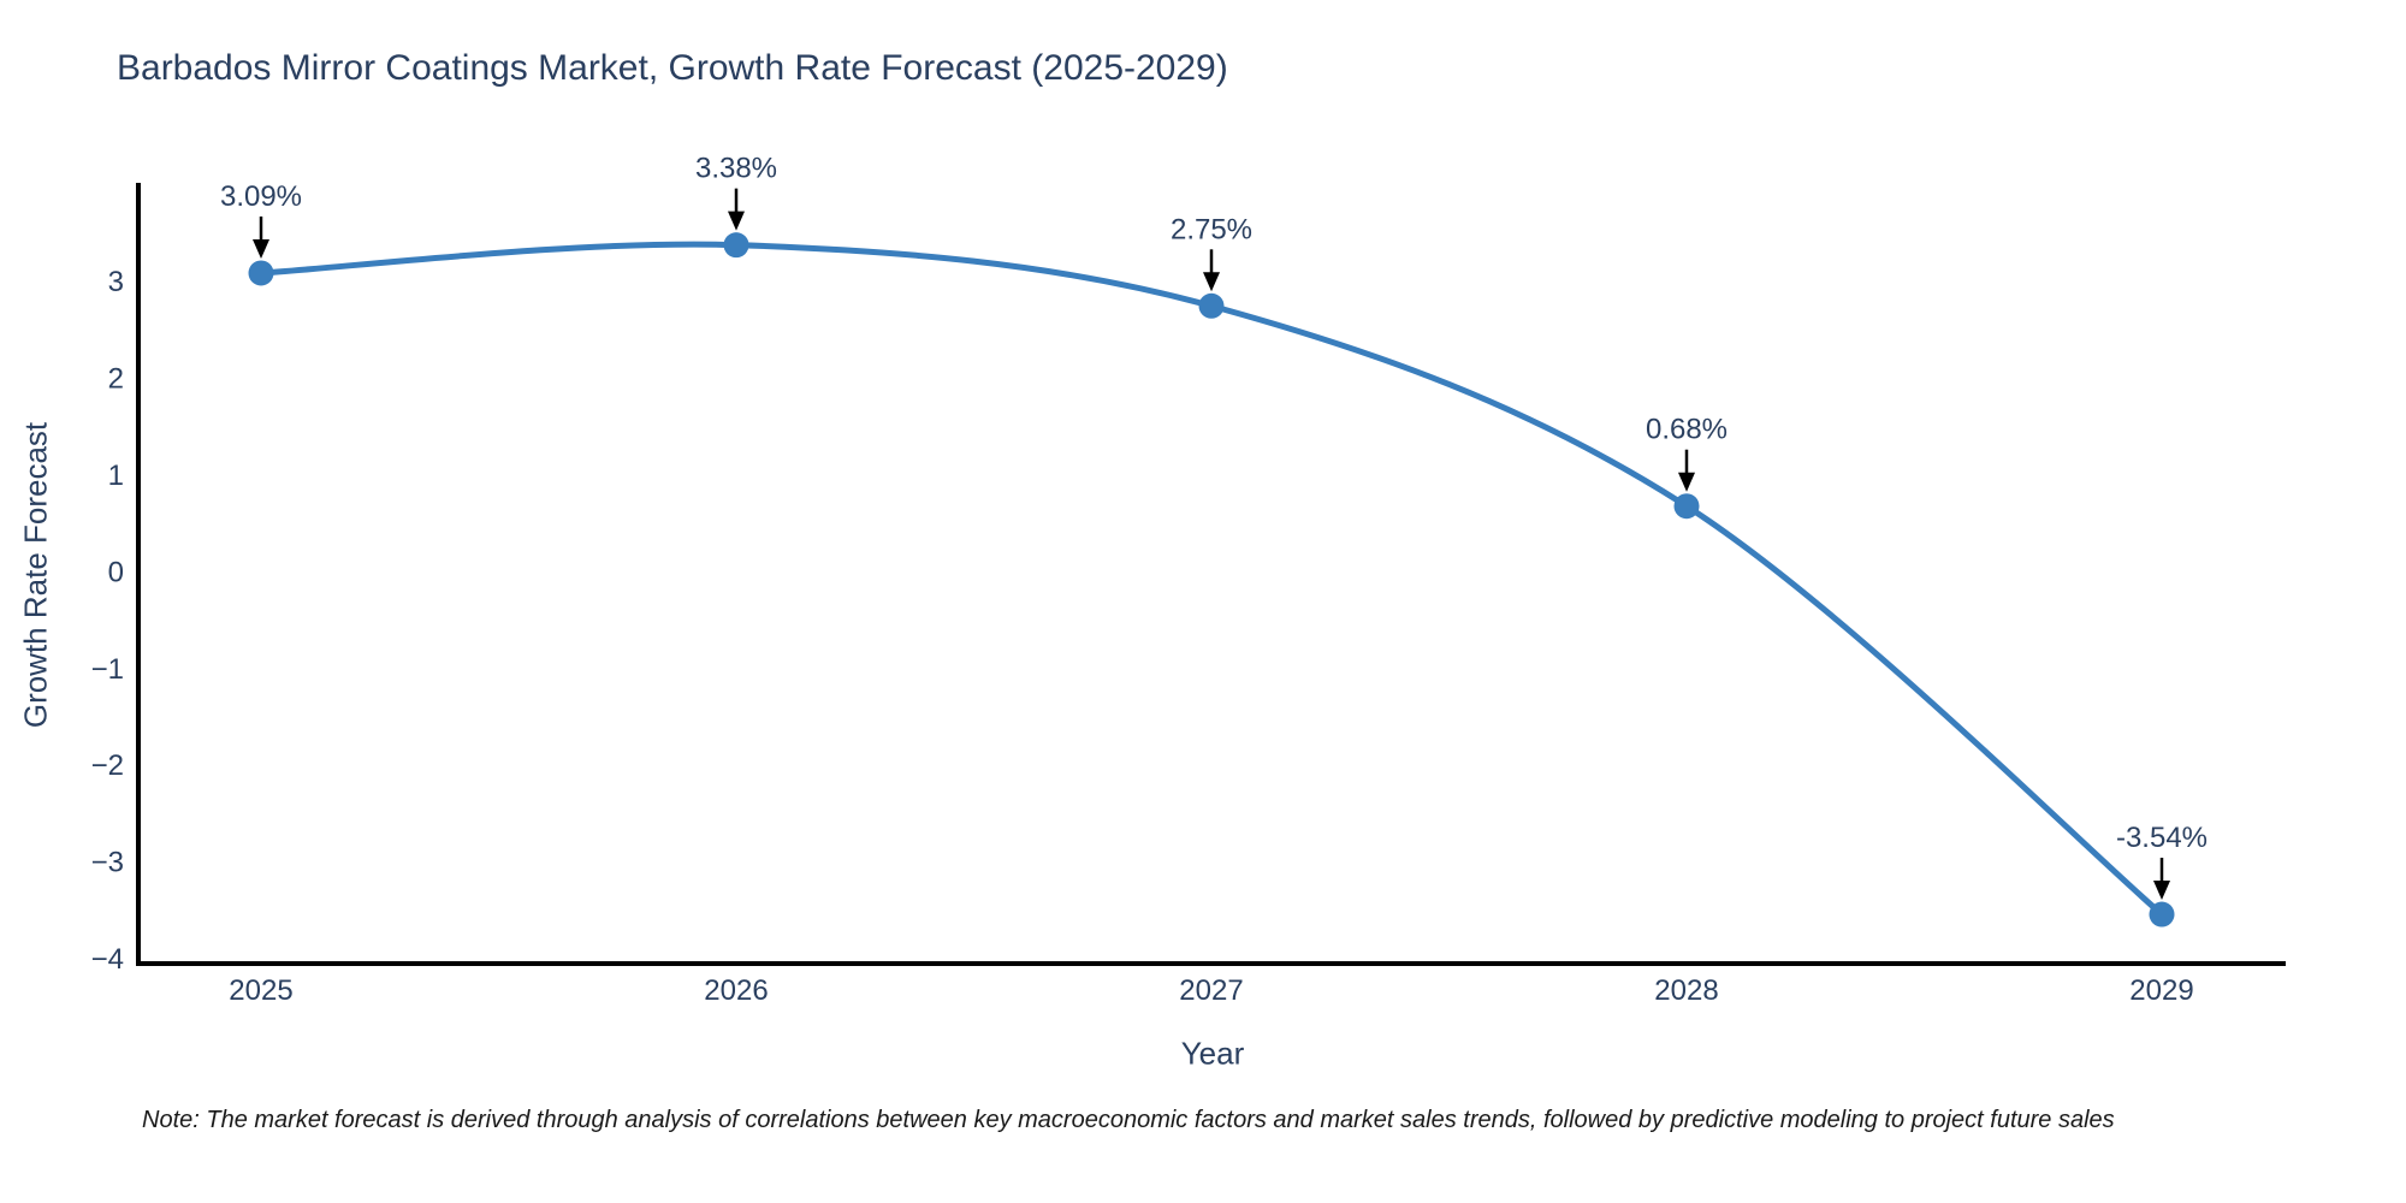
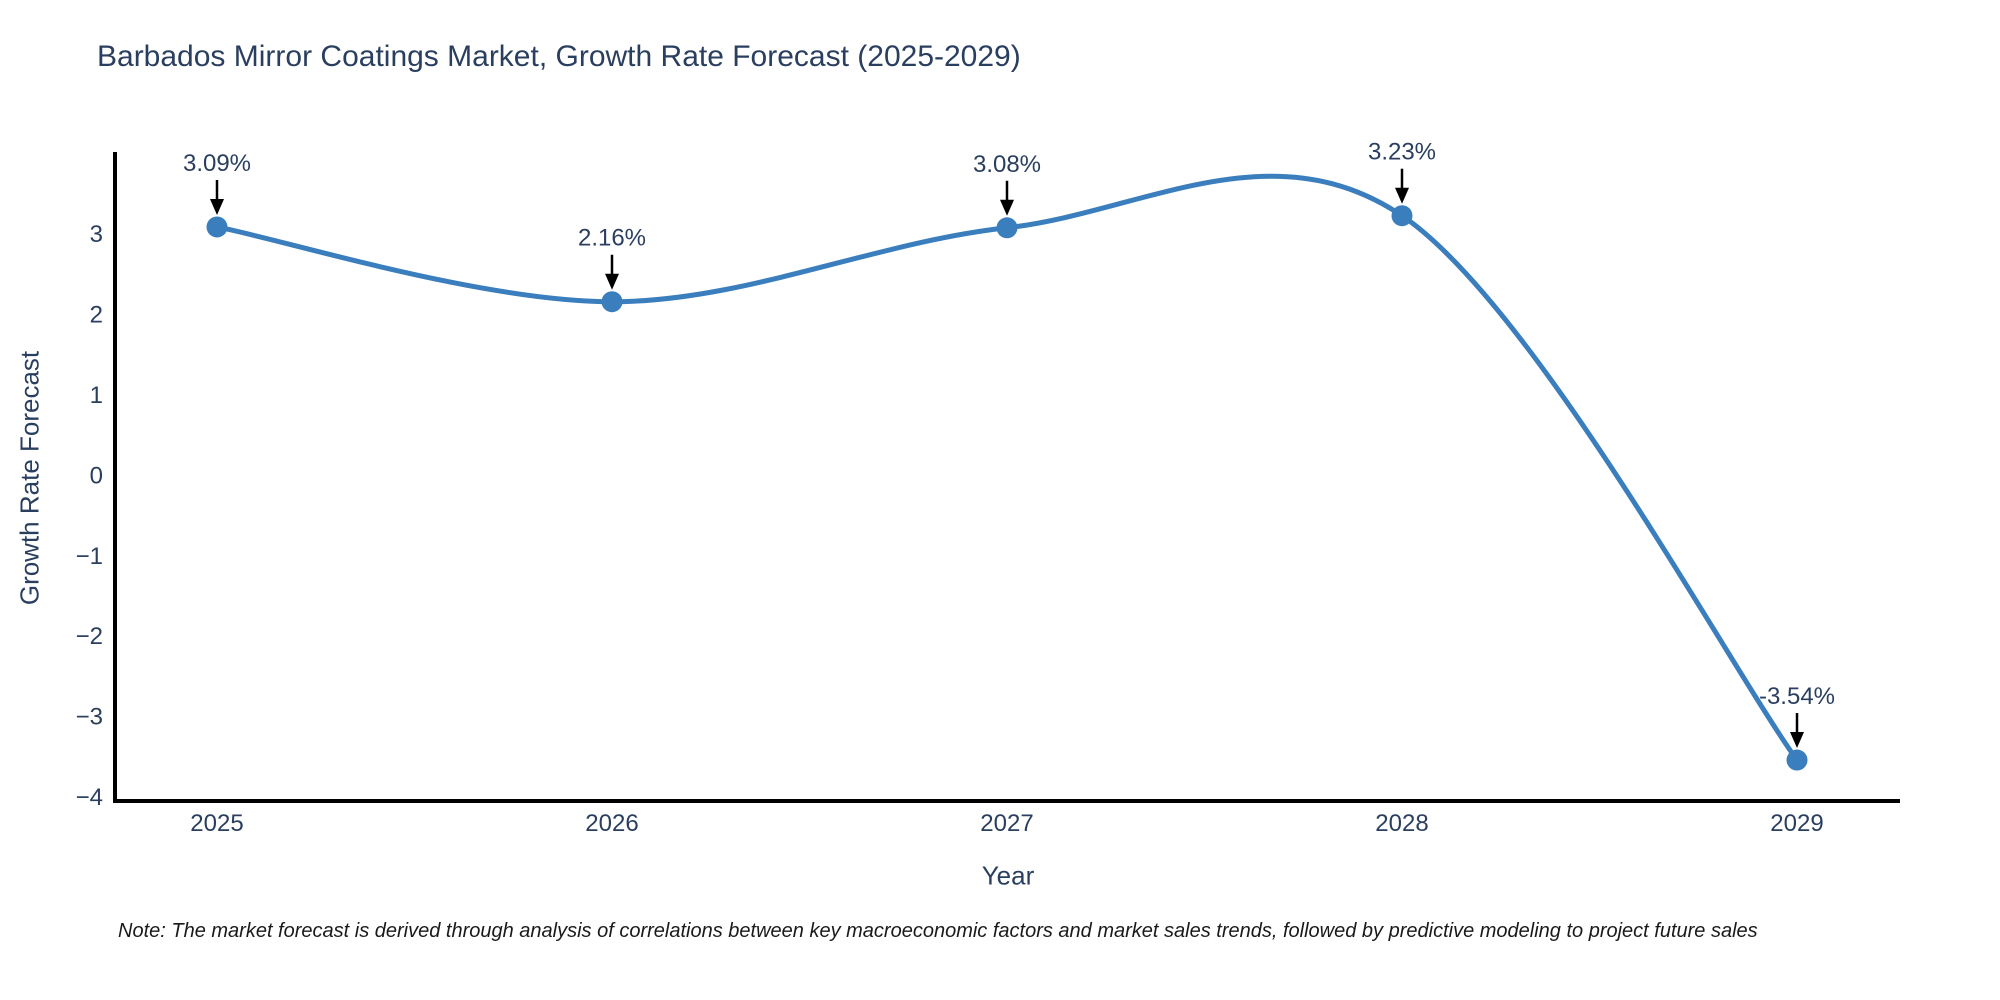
2026: 3.38% -> 2.16%
2027: 2.75% -> 3.08%
2028: 0.68% -> 3.23%
